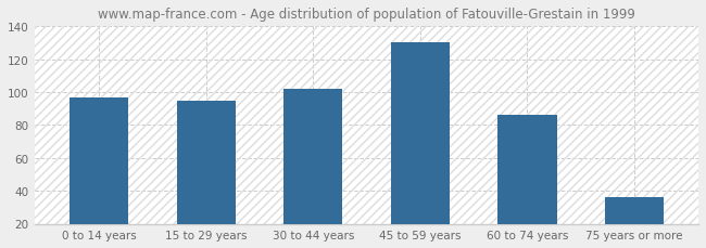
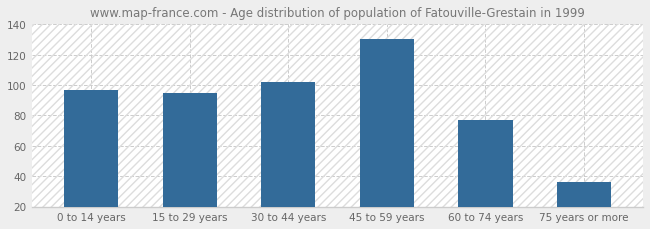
60 to 74 years: 86 -> 77
